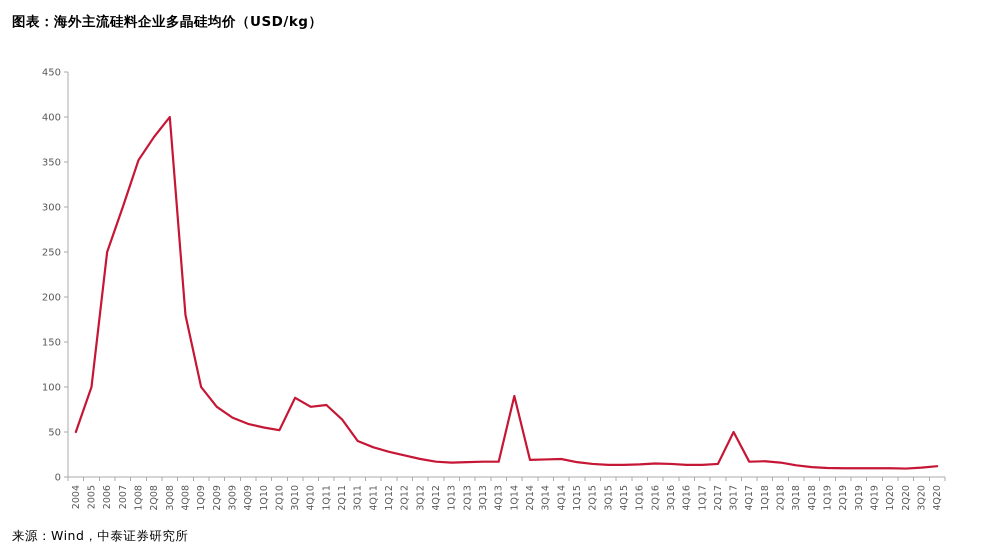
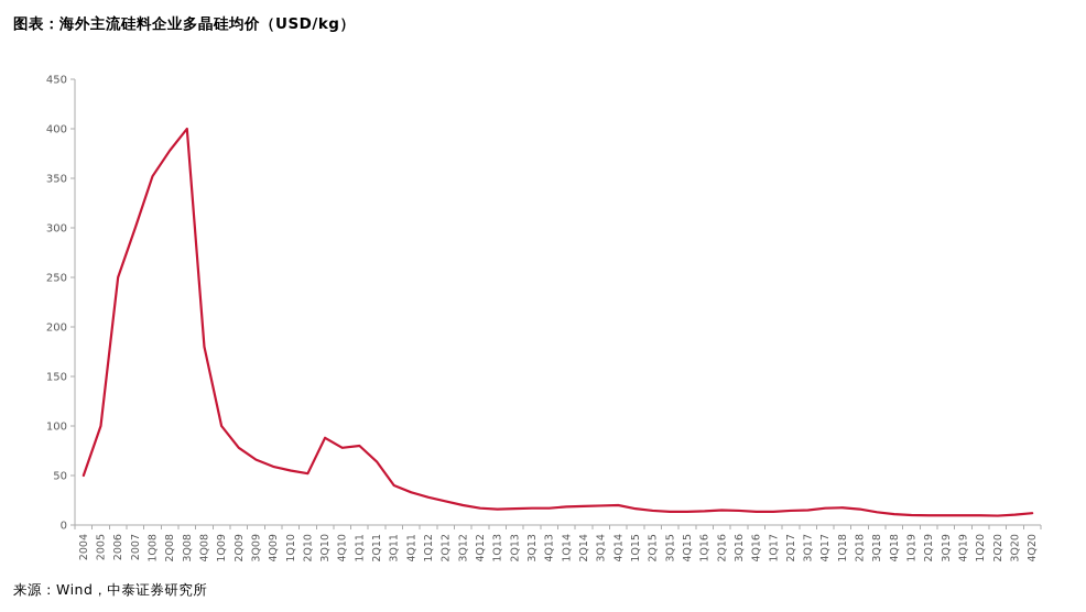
1Q14: 90 -> 20
3Q17: 50 -> 20
